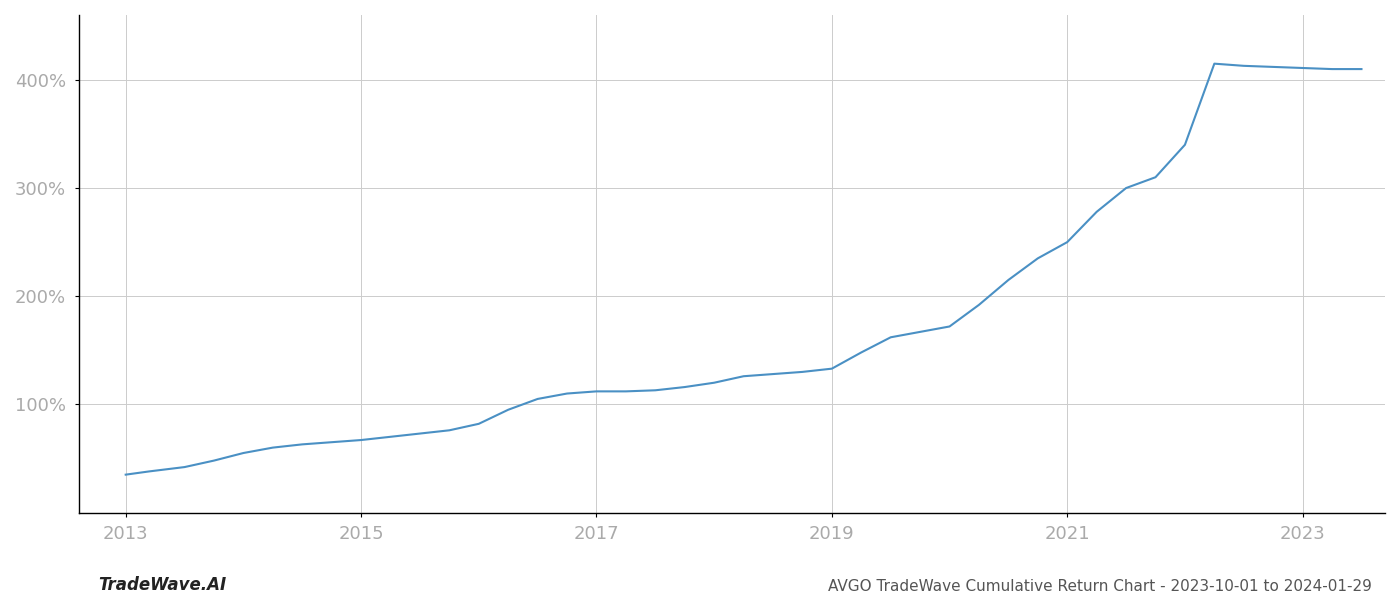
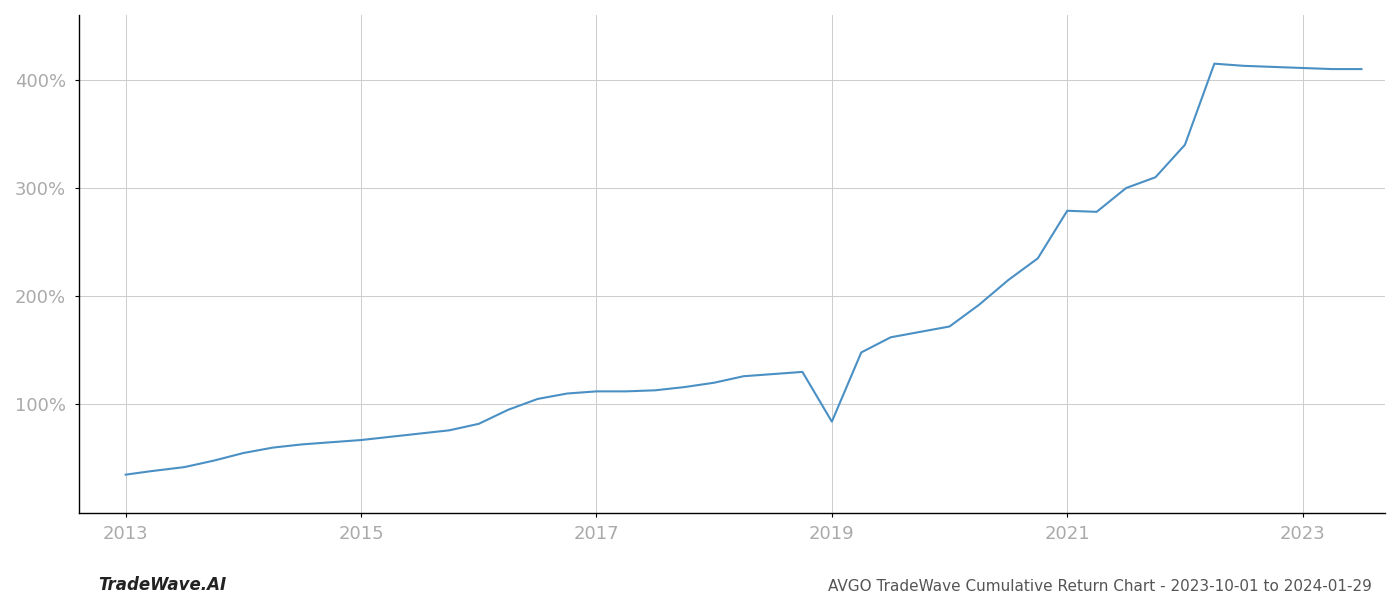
2019: 133% -> 84%
2021: 250% -> 279%
